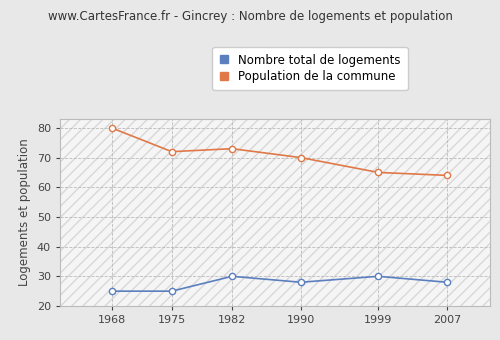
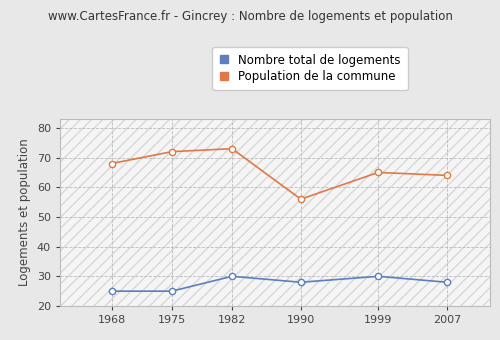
Population de la commune/1968: 80 -> 68
Population de la commune/1990: 70 -> 56
